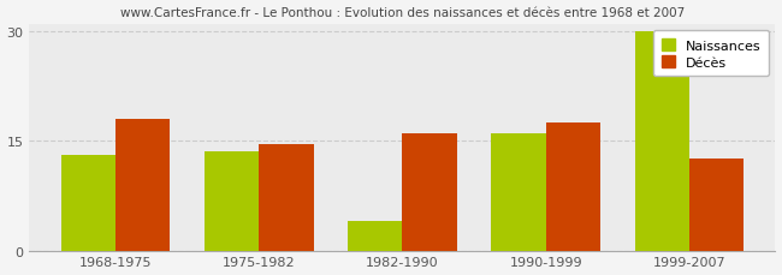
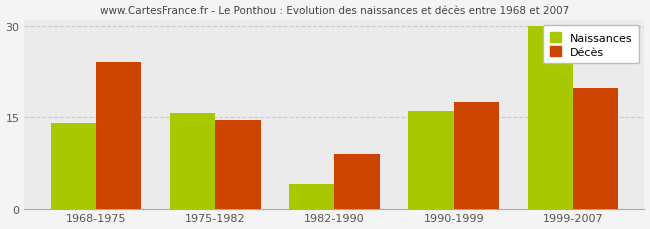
Naissances/1968-1975: 13.0 -> 14.0
Décès/1968-1975: 18.0 -> 24.0
Naissances/1975-1982: 13.5 -> 15.6
Décès/1982-1990: 16.0 -> 9.0
Décès/1999-2007: 12.5 -> 19.8
